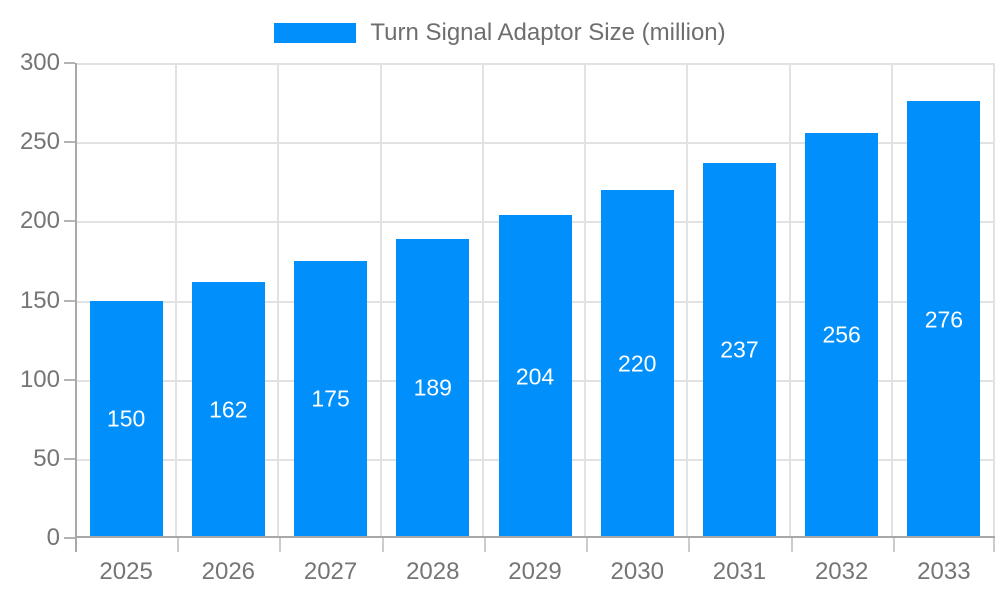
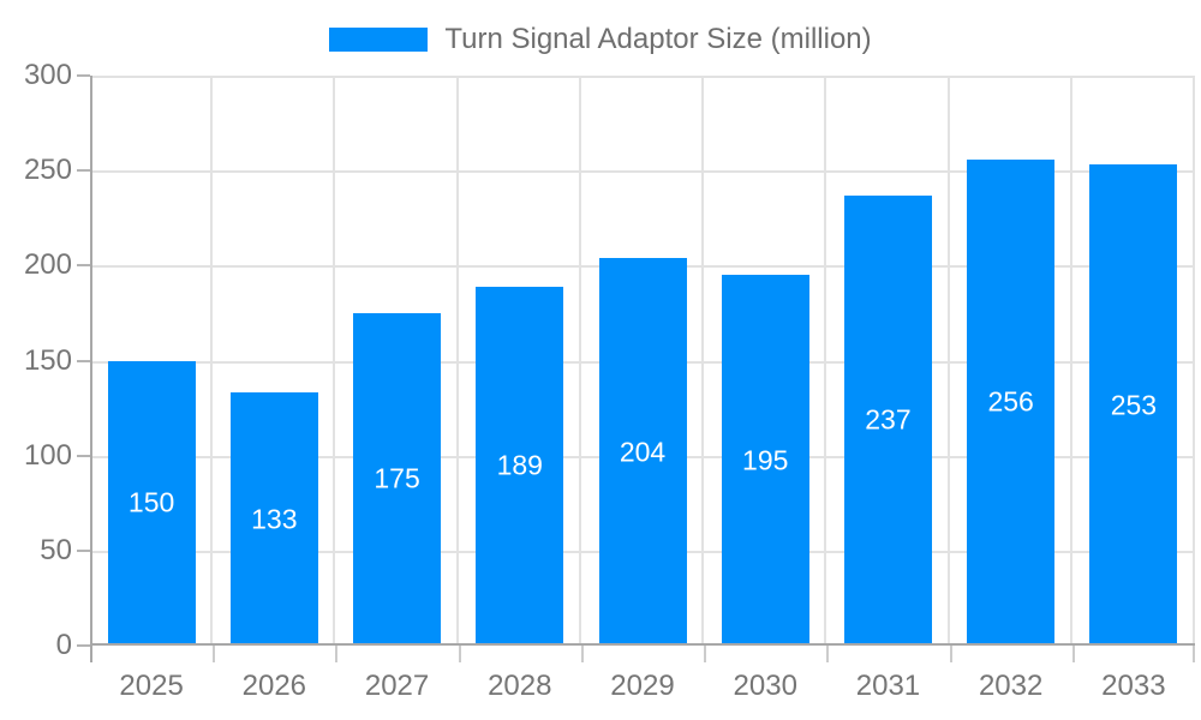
2026: 162 -> 133
2030: 220 -> 195
2033: 276 -> 253
